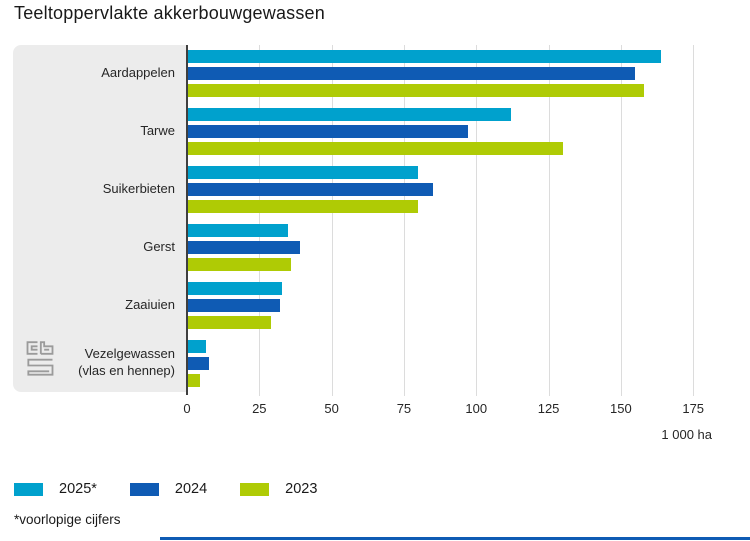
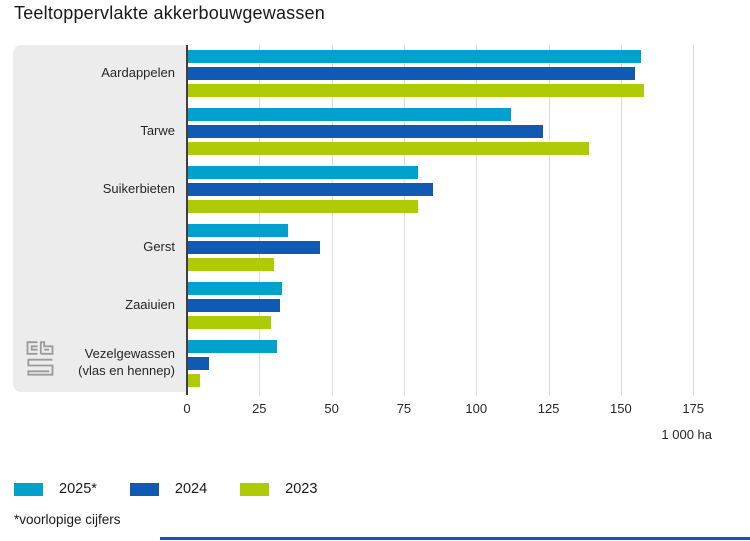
2025*/Aardappelen: 164 -> 157
2024/Tarwe: 97 -> 123
2023/Tarwe: 130 -> 139
2024/Gerst: 39 -> 46
2023/Gerst: 36 -> 30
2025*/Vezelgewassen (vlas en hennep): 6 -> 31
